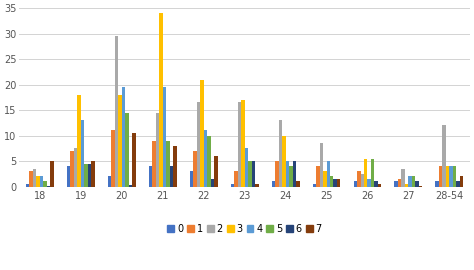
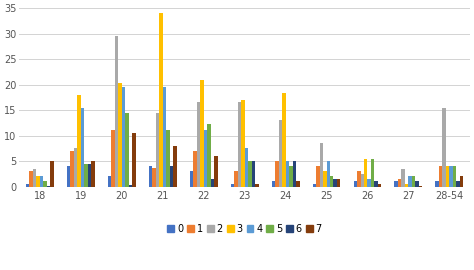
4/19: 13.0 -> 15.4
3/20: 18.0 -> 20.4
1/21: 9.0 -> 3.6
5/21: 9.0 -> 11.0
5/22: 10.0 -> 12.2
3/24: 10.0 -> 18.4
2/28-54: 12.0 -> 15.4
